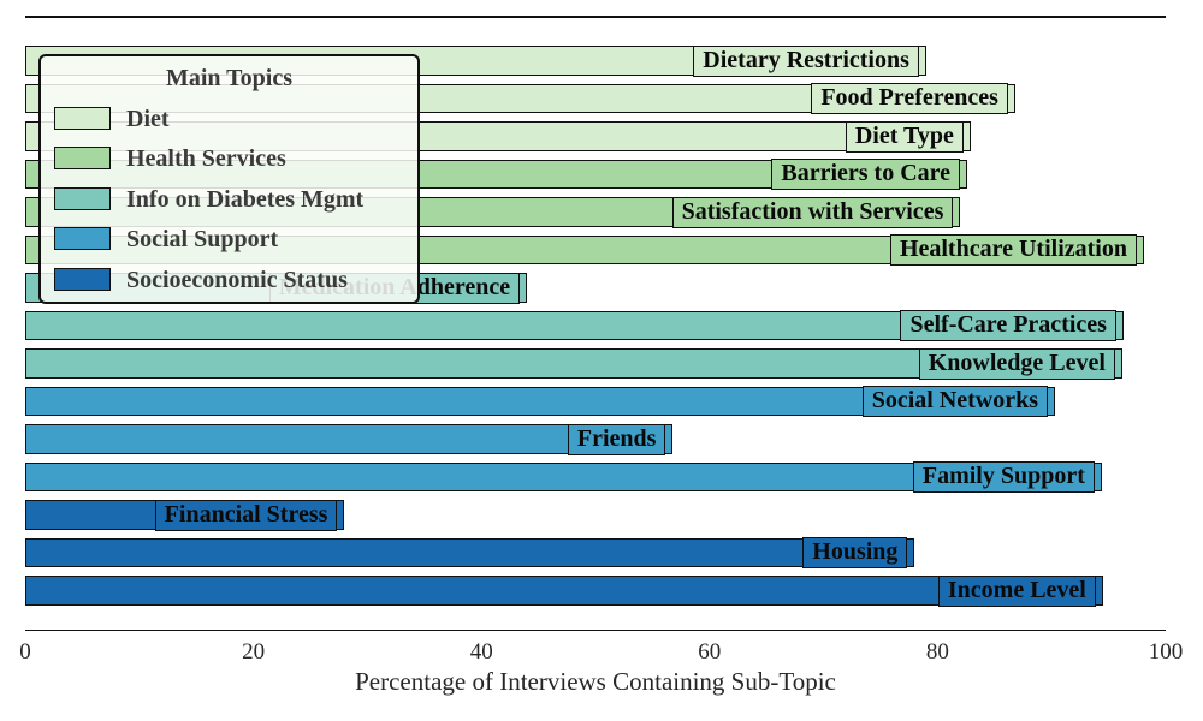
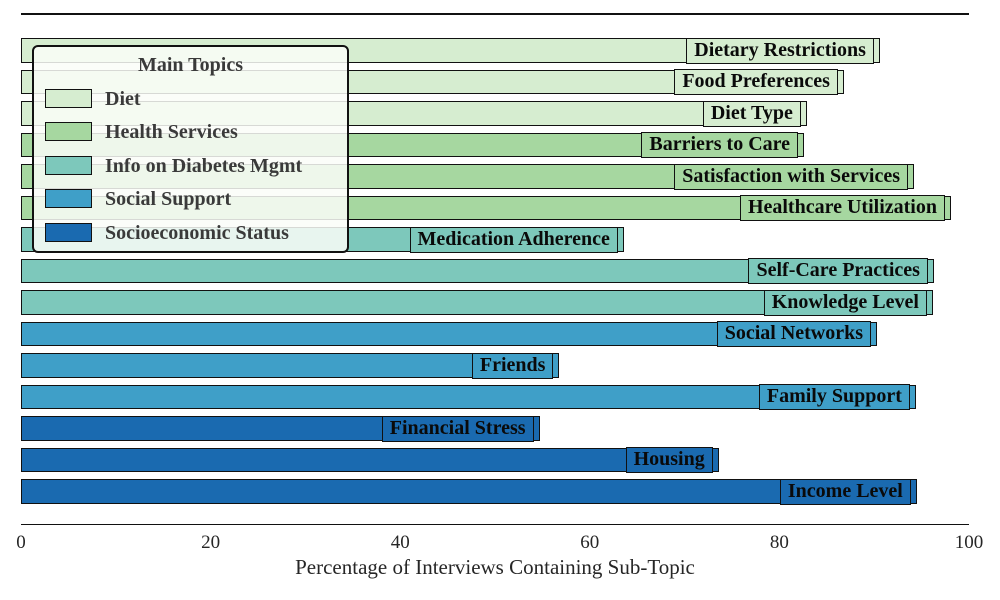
Dietary Restrictions: 79 -> 91
Satisfaction with Services: 82 -> 94
Medication Adherence: 44 -> 64
Financial Stress: 28 -> 55
Housing: 78 -> 74
